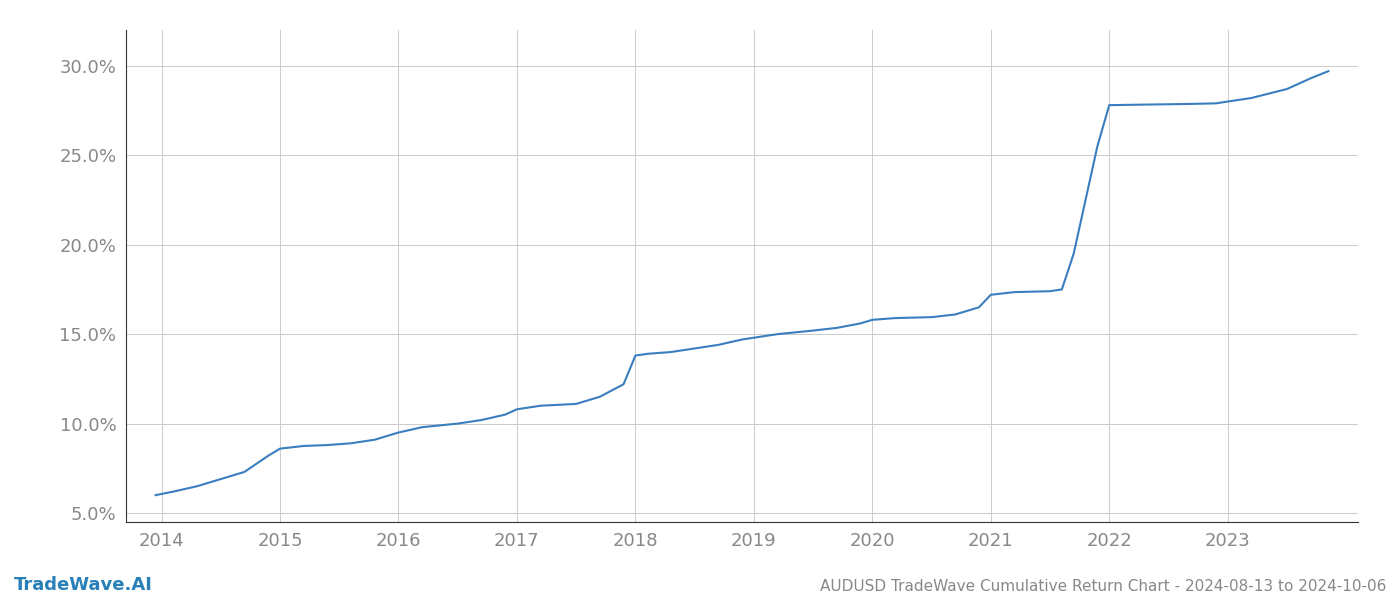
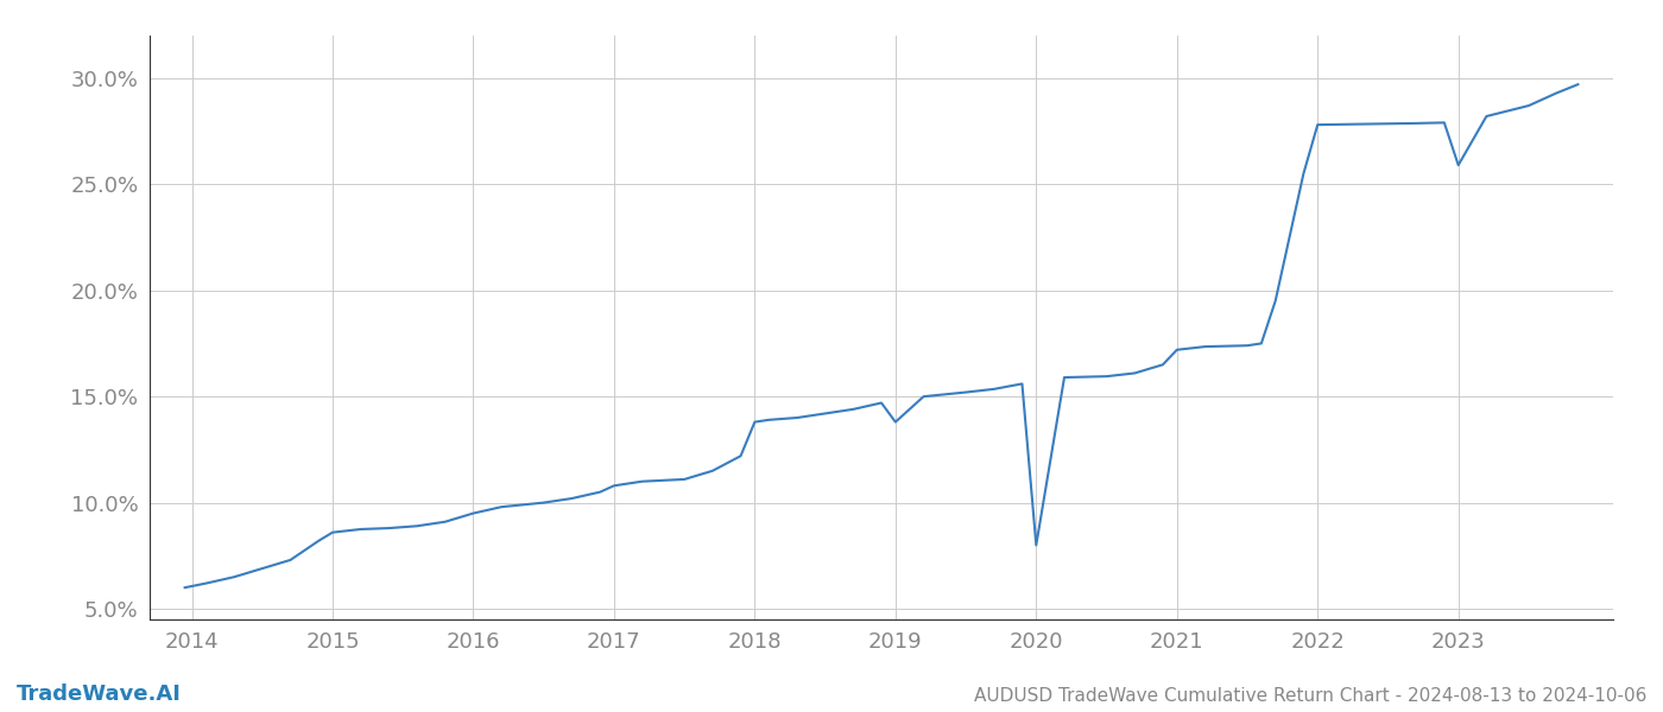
2019: 14.8% -> 13.8%
2020: 15.8% -> 8.0%
2023: 28.0% -> 25.9%
